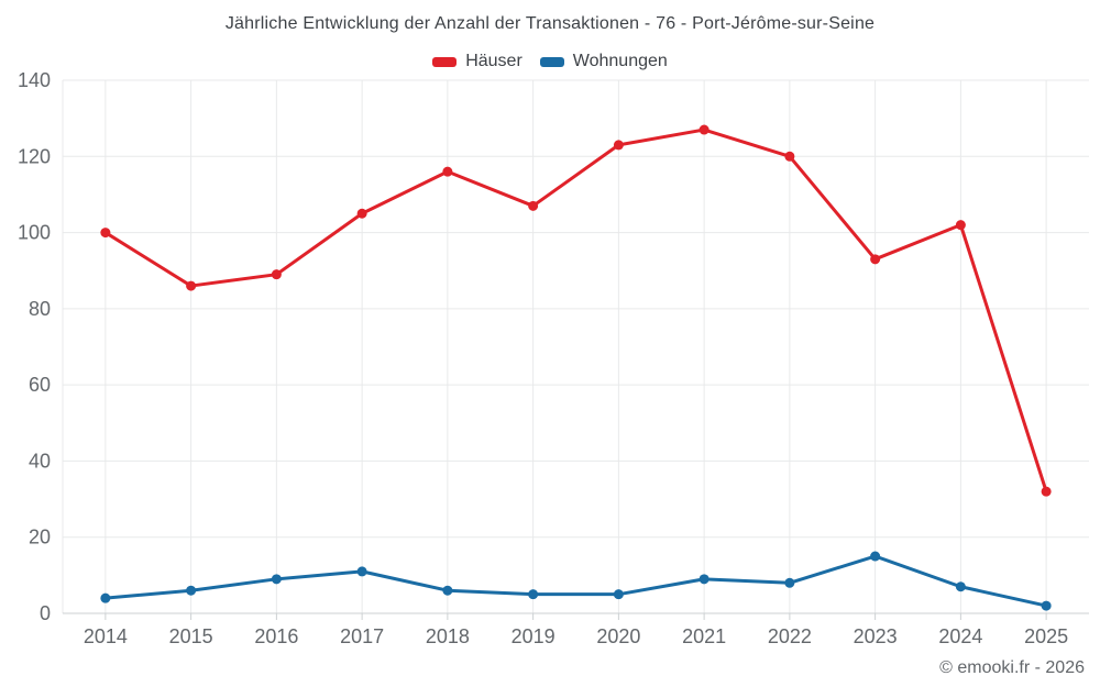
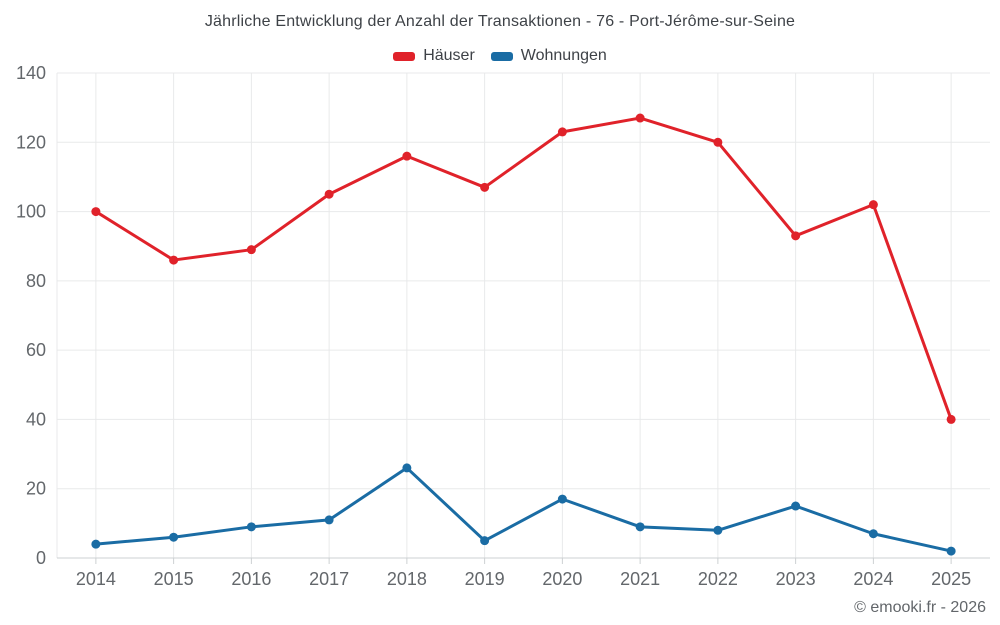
Wohnungen/2018: 6 -> 26
Wohnungen/2020: 5 -> 17
Häuser/2025: 32 -> 40
